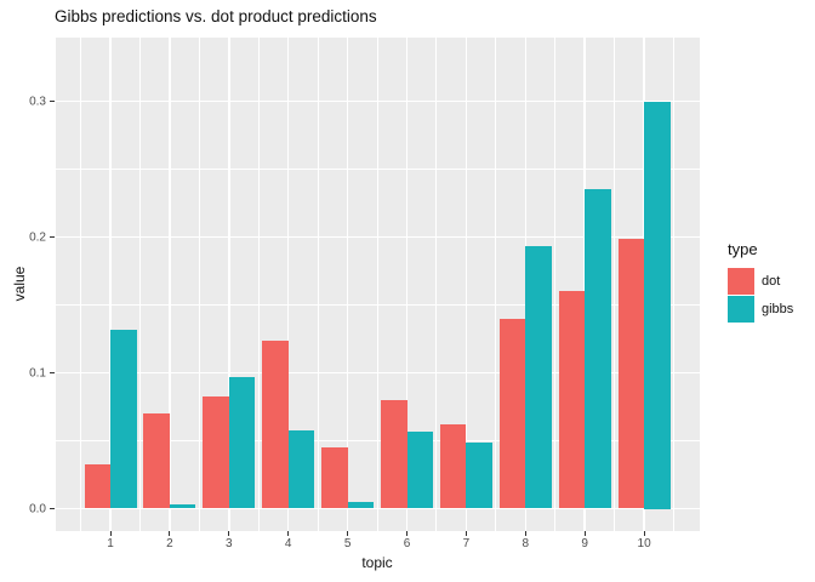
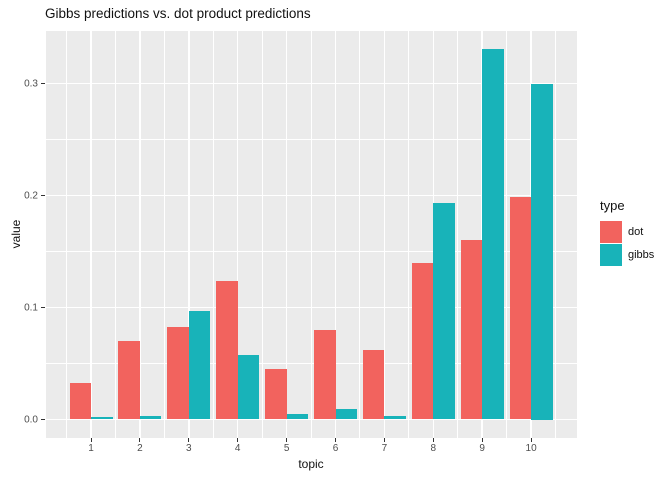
gibbs/1: 0.132 -> 0.002
gibbs/6: 0.057 -> 0.009
gibbs/7: 0.049 -> 0.003
gibbs/9: 0.235 -> 0.331
